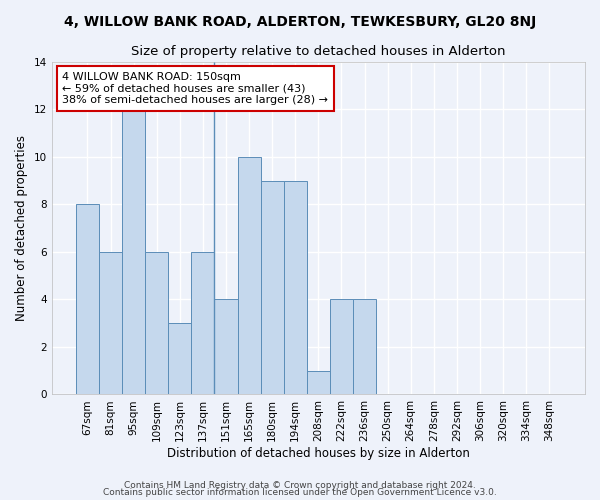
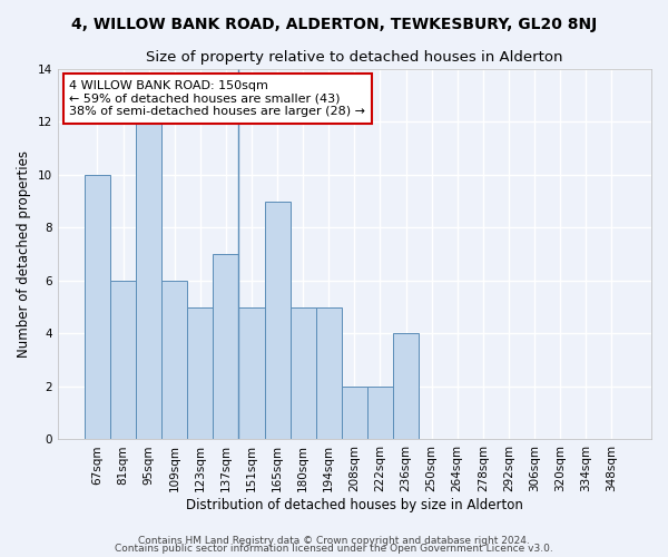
67sqm: 8 -> 10
123sqm: 3 -> 5
137sqm: 6 -> 7
151sqm: 4 -> 5
165sqm: 10 -> 9
180sqm: 9 -> 5
194sqm: 9 -> 5
208sqm: 1 -> 2
222sqm: 4 -> 2
